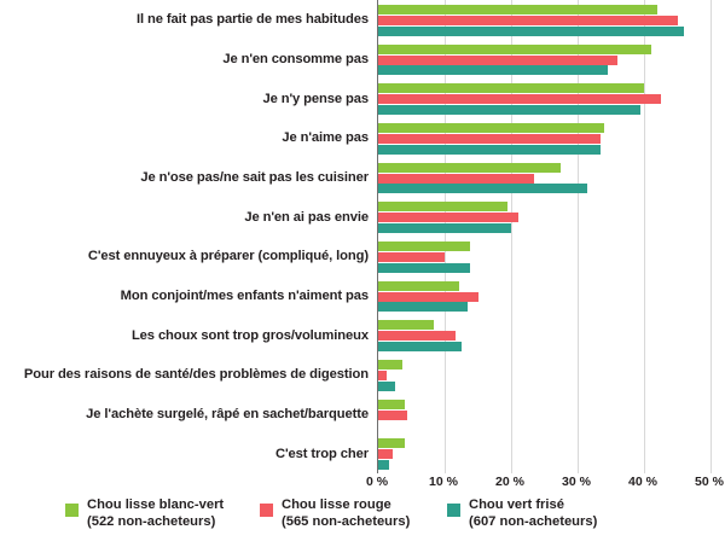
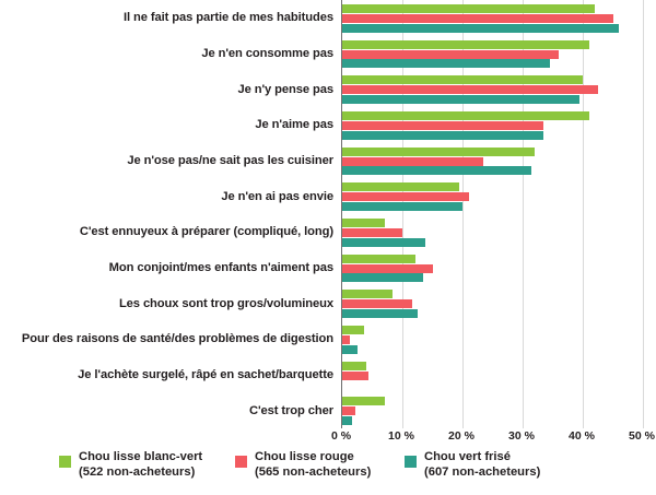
Chou lisse blanc-vert/Je n'aime pas: 34% -> 41%
Chou lisse blanc-vert/Je n'ose pas/ne sait pas les cuisiner: 28% -> 32%
Chou lisse blanc-vert/C'est ennuyeux à préparer (compliqué, long): 14% -> 7%
Chou lisse blanc-vert/C'est trop cher: 4% -> 7%
